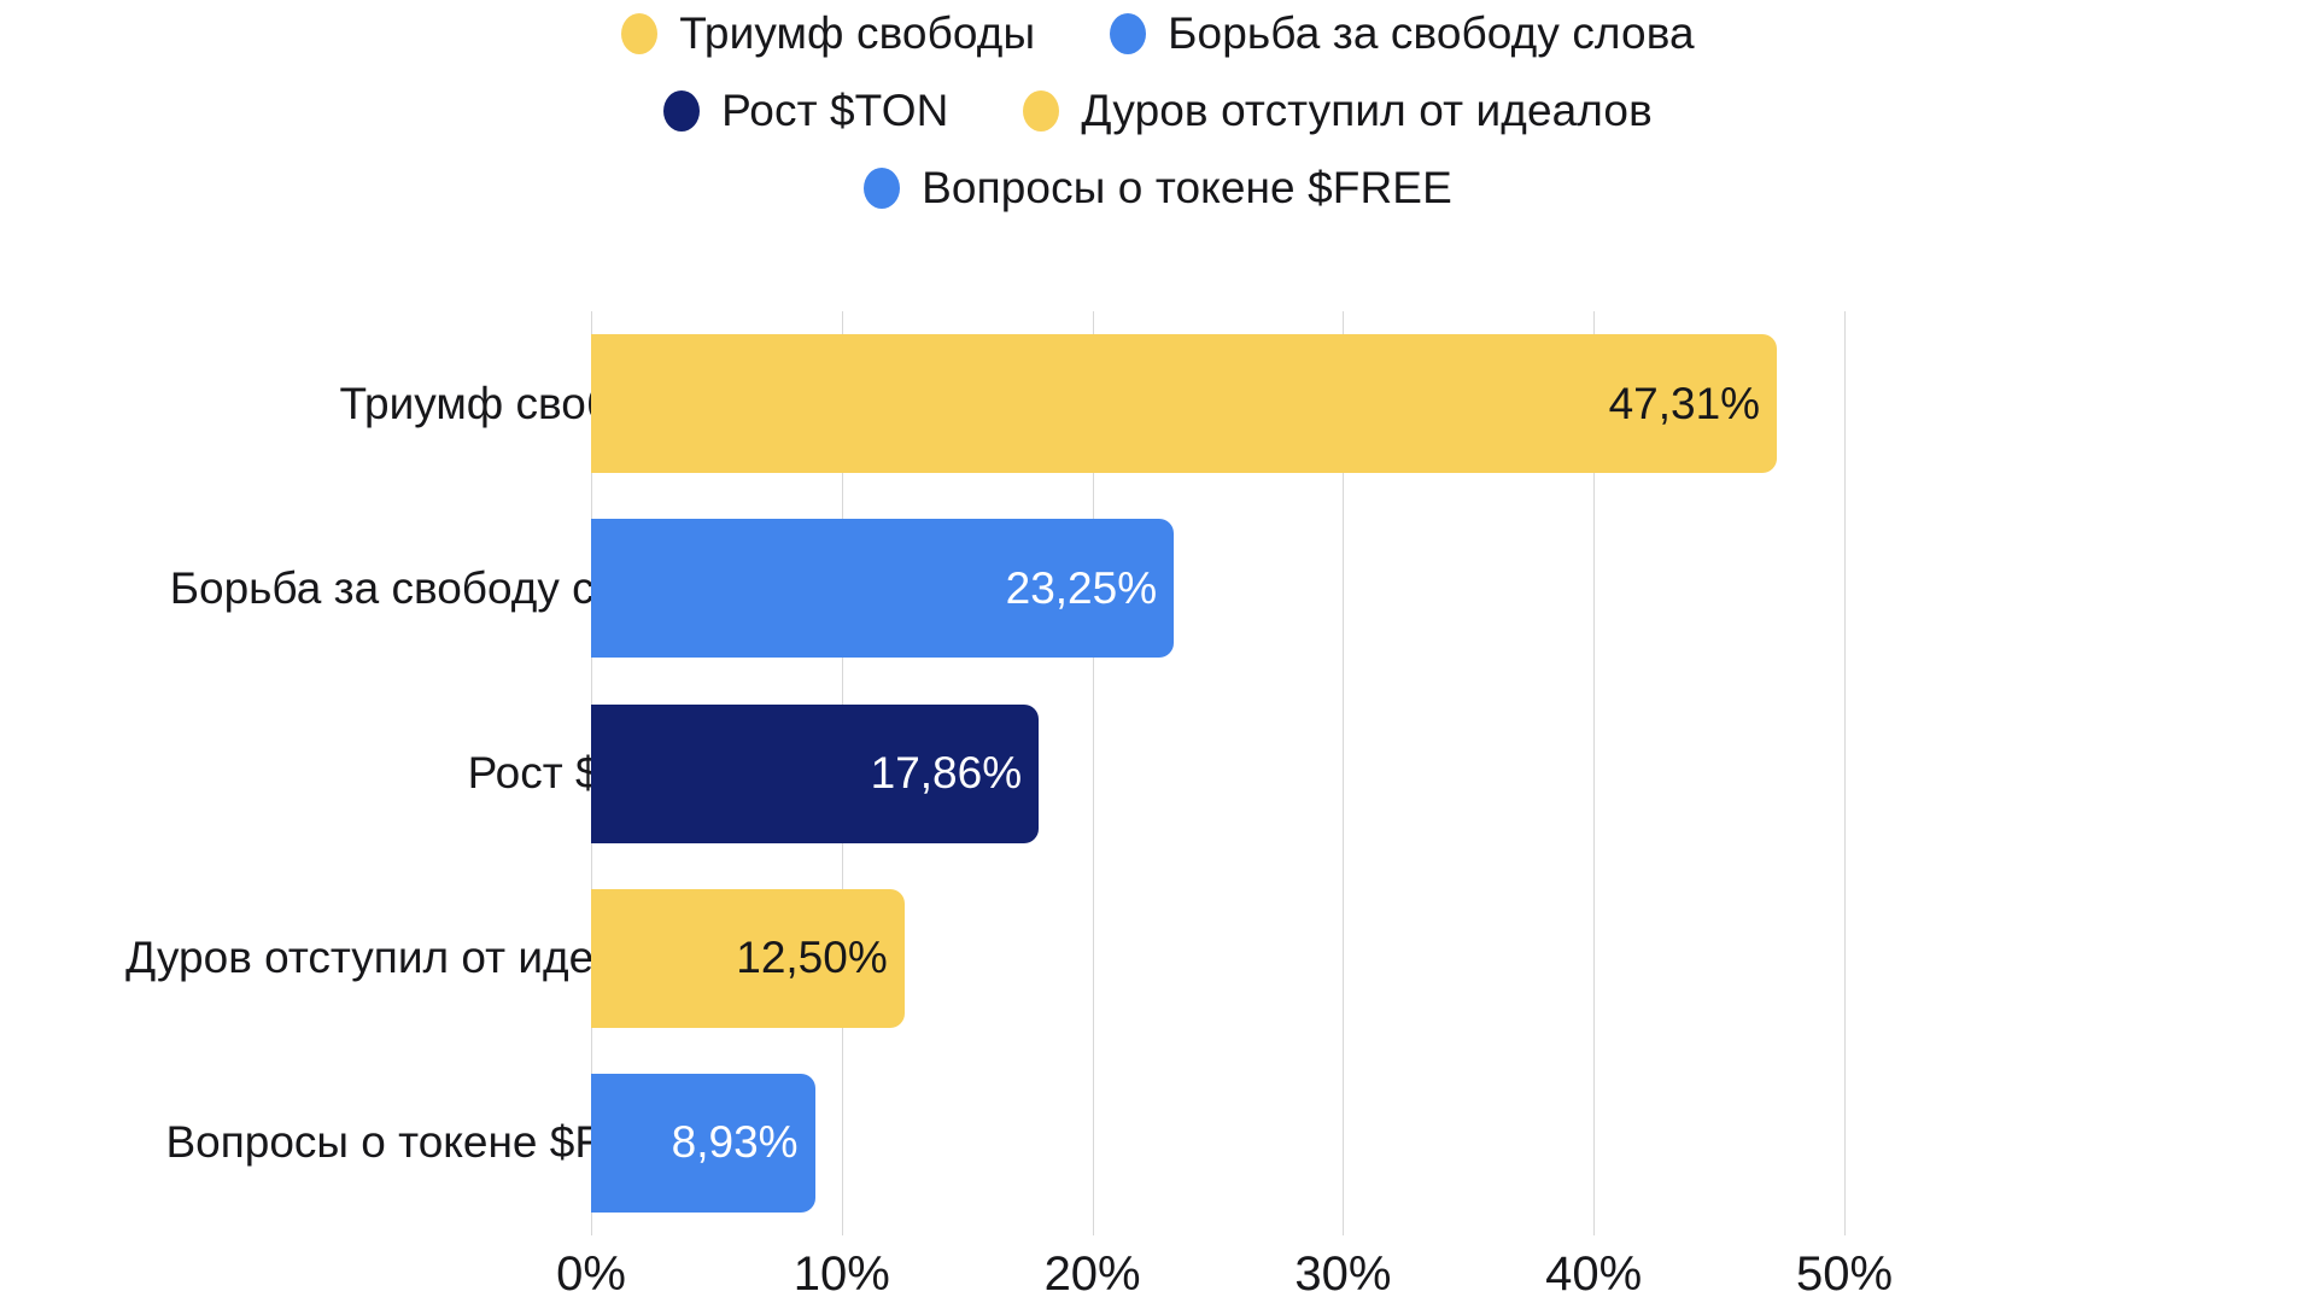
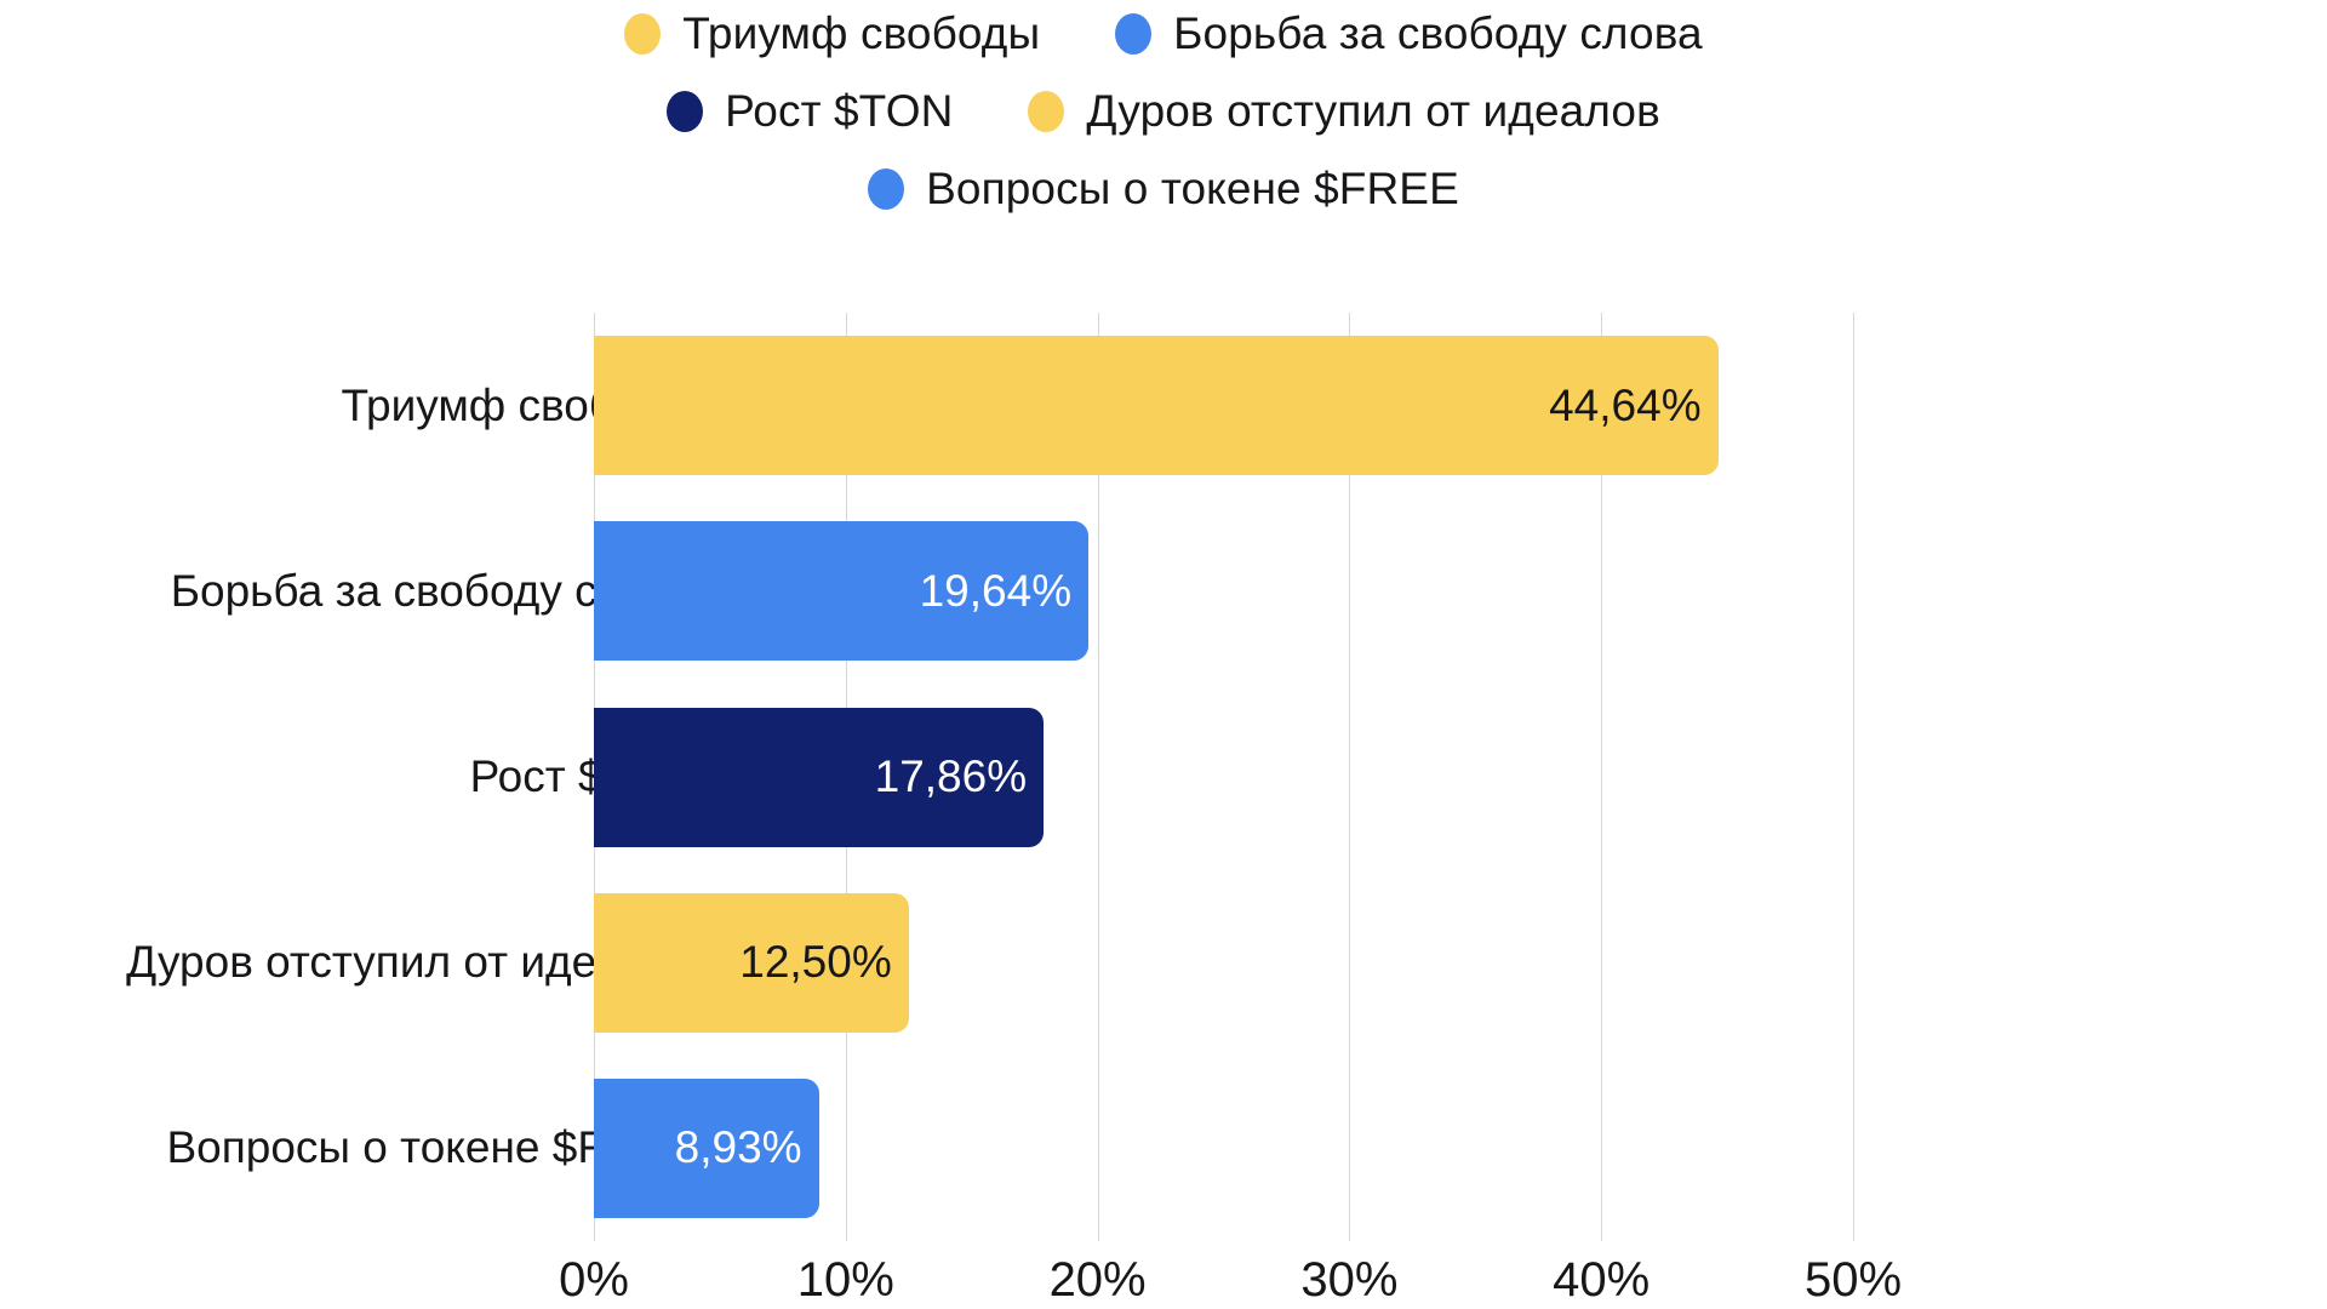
Триумф свободы: 47,31% -> 44,64%
Борьба за свободу слова: 23,25% -> 19,64%
